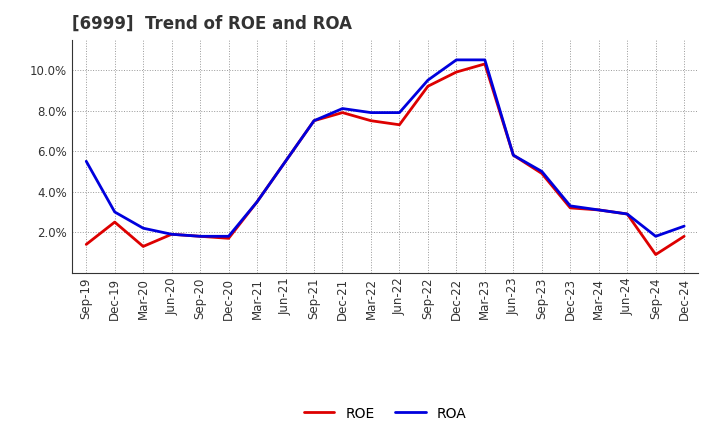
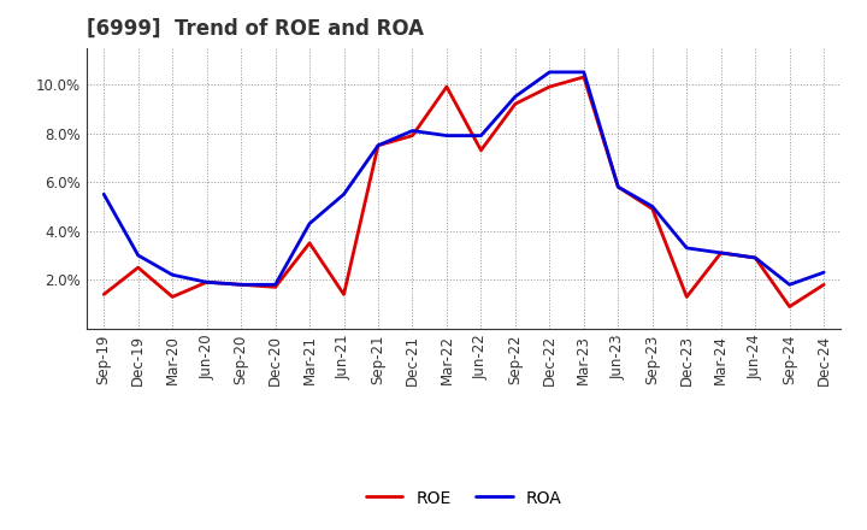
ROA/Mar-21: 3.5% -> 4.3%
ROE/Jun-21: 5.5% -> 1.4%
ROE/Mar-22: 7.5% -> 9.9%
ROE/Dec-23: 3.2% -> 1.3%
